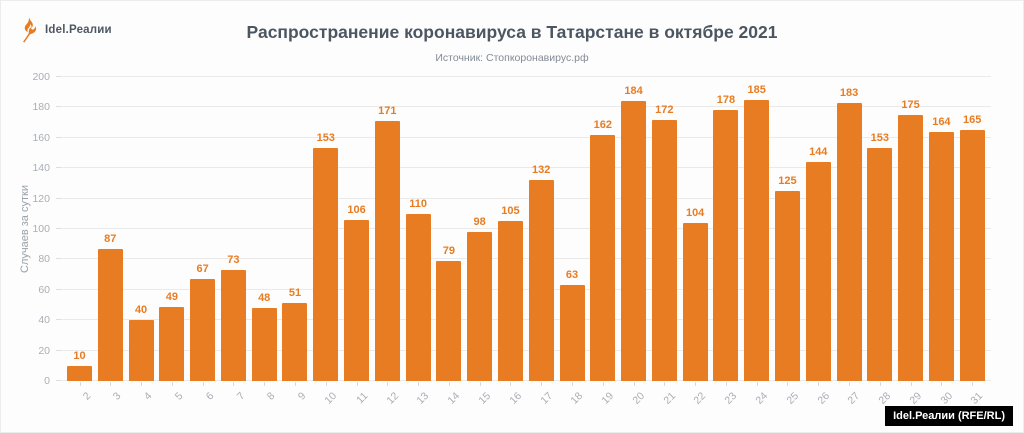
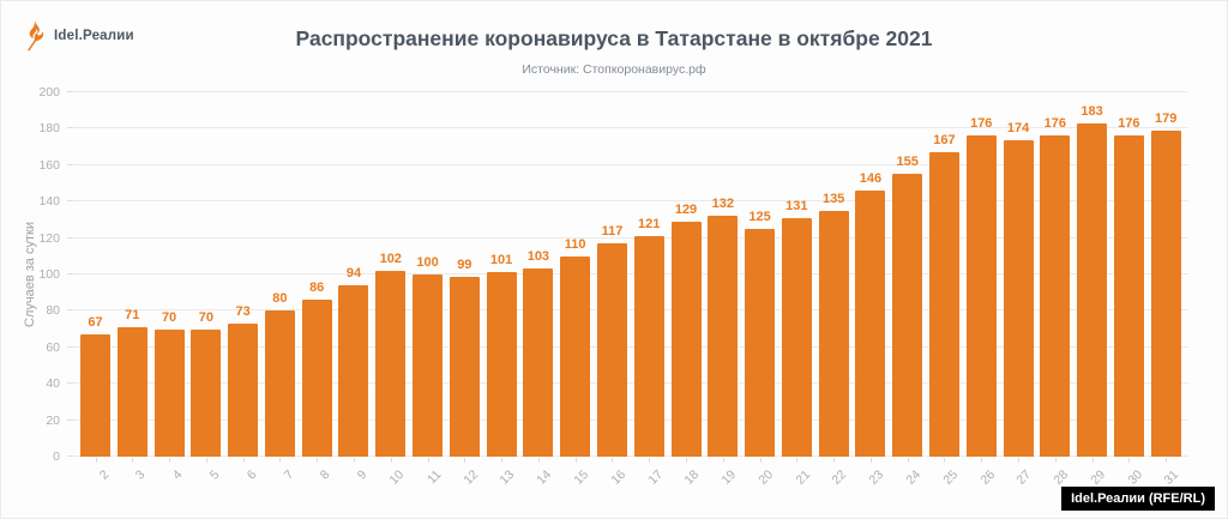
2: 10 -> 67
3: 87 -> 71
4: 40 -> 70
5: 49 -> 70
6: 67 -> 73
7: 73 -> 80
8: 48 -> 86
9: 51 -> 94
10: 153 -> 102
11: 106 -> 100
12: 171 -> 99
13: 110 -> 101
14: 79 -> 103
15: 98 -> 110
16: 105 -> 117
17: 132 -> 121
18: 63 -> 129
19: 162 -> 132
20: 184 -> 125
21: 172 -> 131
22: 104 -> 135
23: 178 -> 146
24: 185 -> 155
25: 125 -> 167
26: 144 -> 176
27: 183 -> 174
28: 153 -> 176
29: 175 -> 183
30: 164 -> 176
31: 165 -> 179
